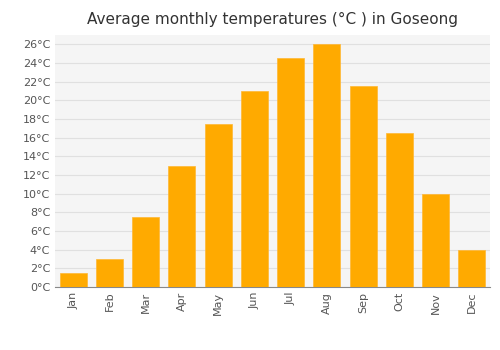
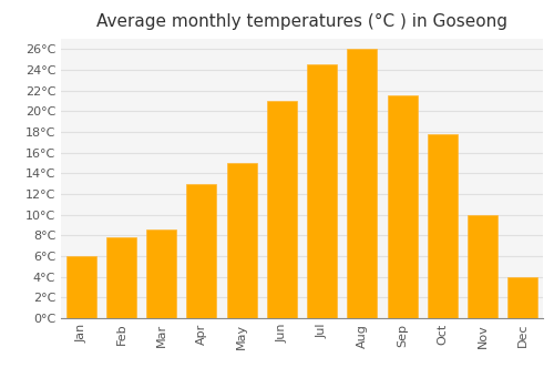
Jan: 1.5°C -> 6.0°C
Feb: 3.0°C -> 7.8°C
Mar: 7.5°C -> 8.6°C
May: 17.5°C -> 15.0°C
Oct: 16.5°C -> 17.8°C
